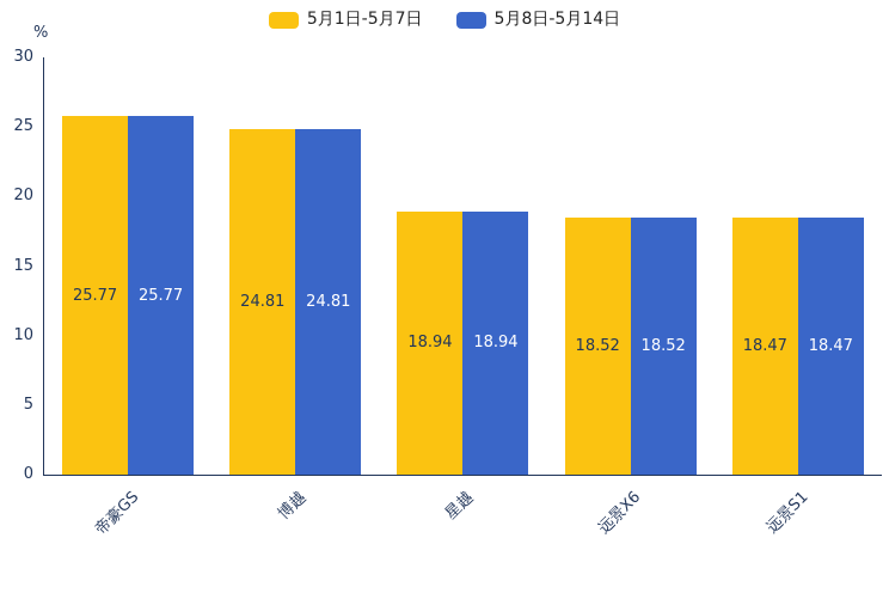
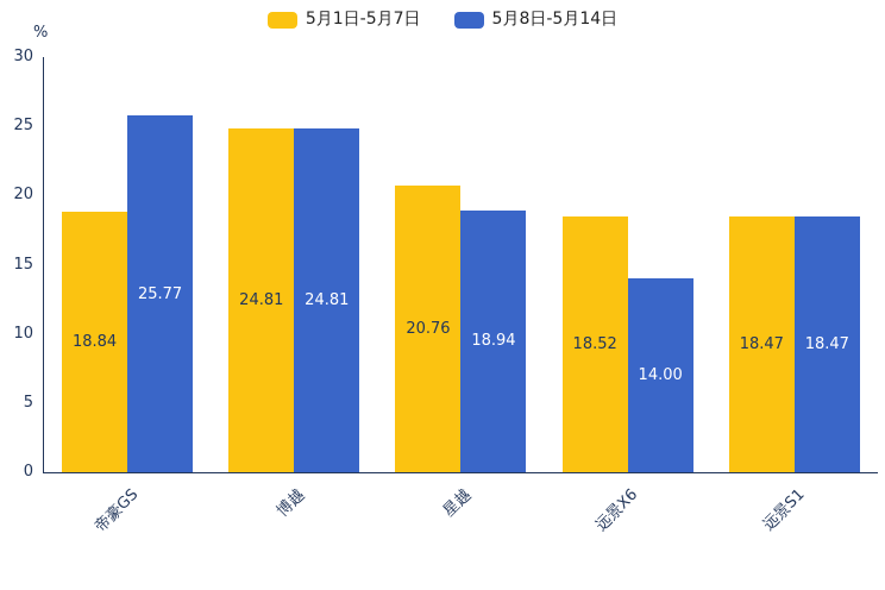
5月1日-5月7日/帝豪GS: 25.77 -> 18.84
5月1日-5月7日/星越: 18.94 -> 20.76
5月8日-5月14日/远景X6: 18.52 -> 14.00
